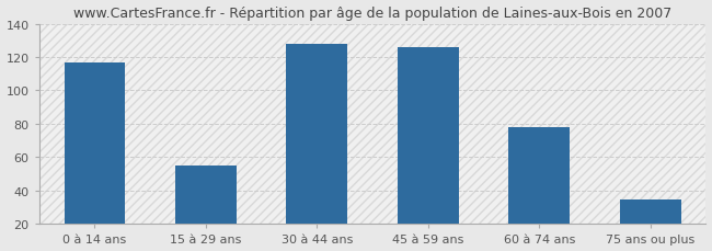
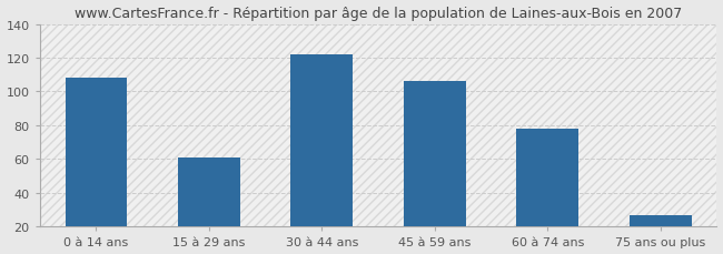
0 à 14 ans: 117 -> 108
15 à 29 ans: 55 -> 61
30 à 44 ans: 128 -> 122
45 à 59 ans: 126 -> 106
75 ans ou plus: 35 -> 27
